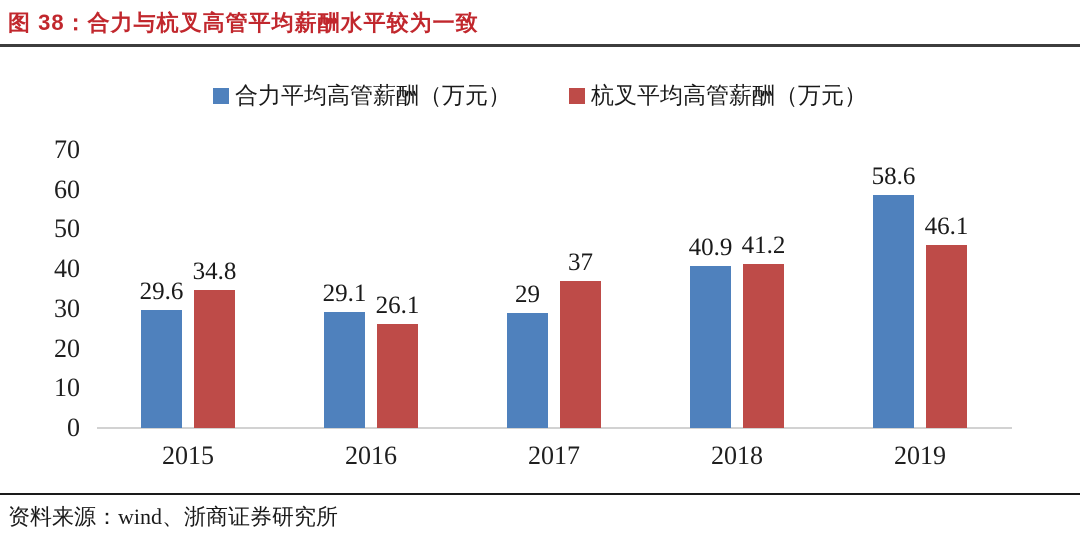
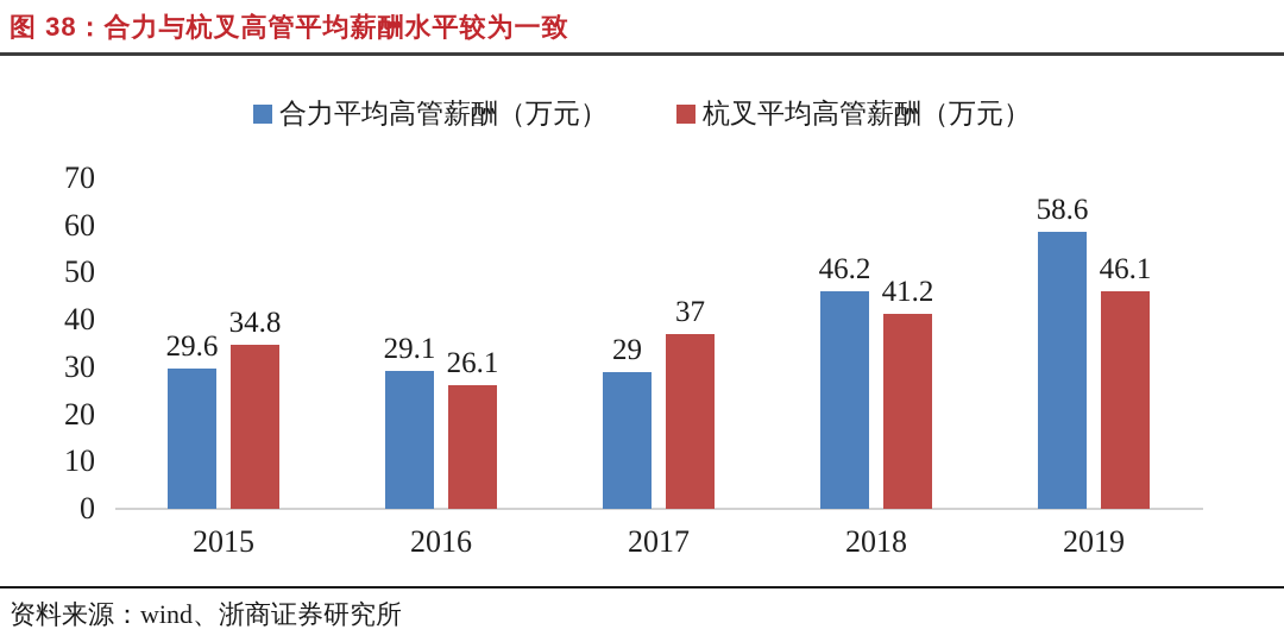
合力平均高管薪酬（万元）/2018: 40.9 -> 46.2
